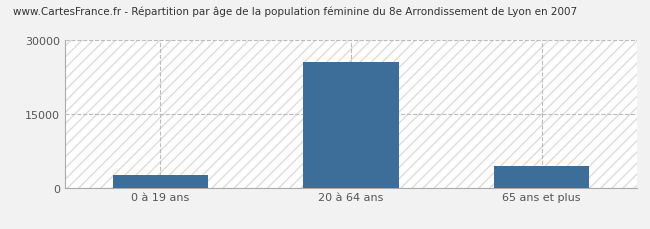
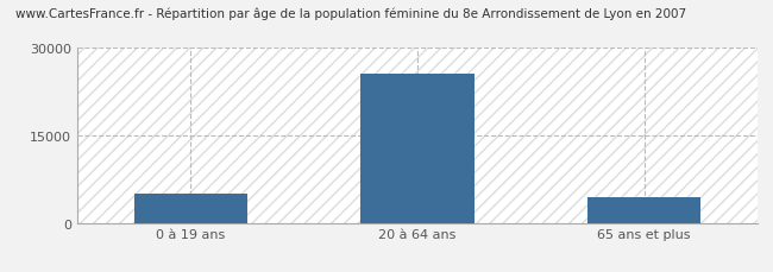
0 à 19 ans: 2500 -> 5000
